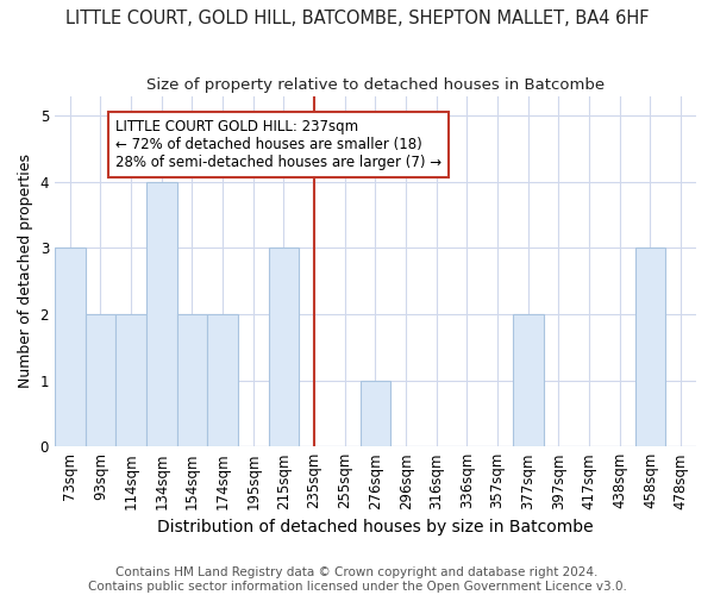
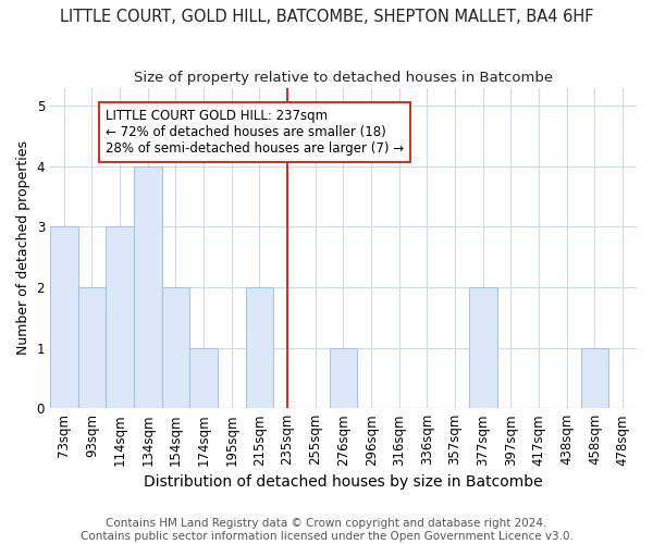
114sqm: 2 -> 3
174sqm: 2 -> 1
215sqm: 3 -> 2
458sqm: 3 -> 1
